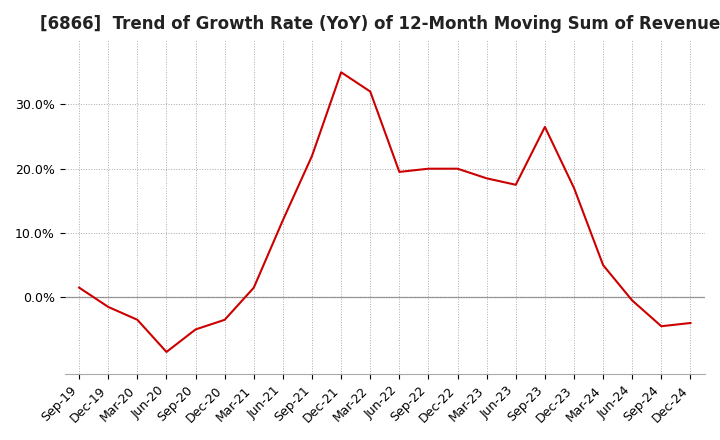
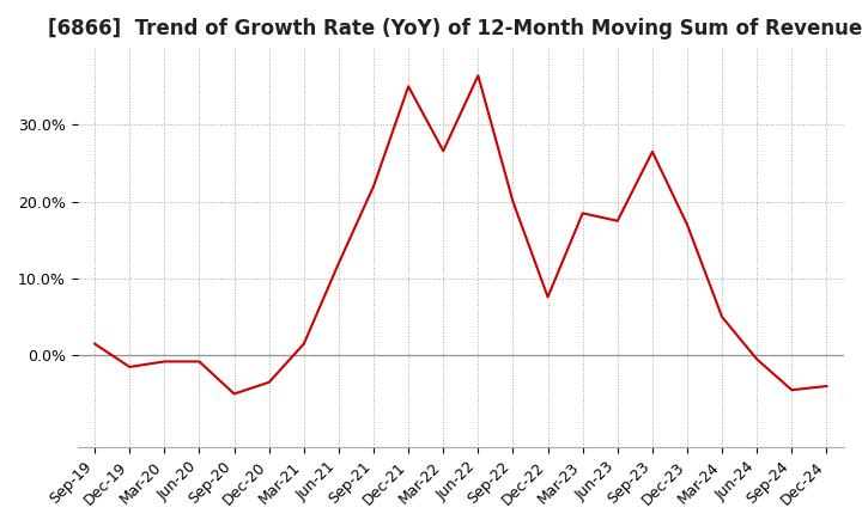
Mar-20: -3.5% -> -0.8%
Jun-20: -8.5% -> -0.8%
Mar-22: 32.0% -> 26.6%
Jun-22: 19.5% -> 36.4%
Dec-22: 20.0% -> 7.6%
